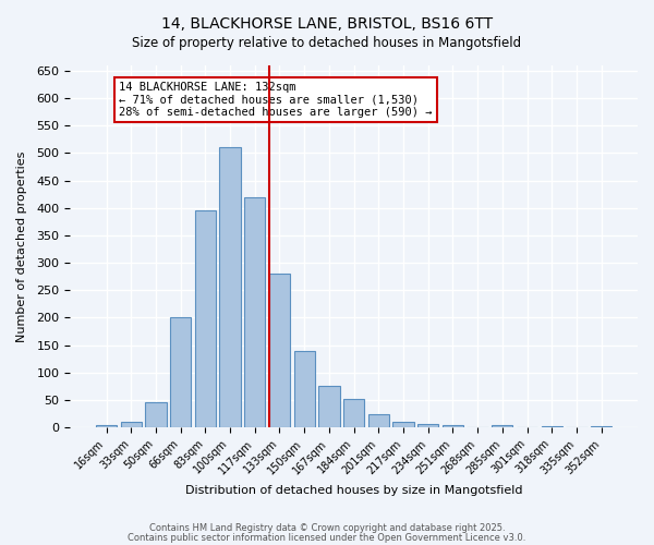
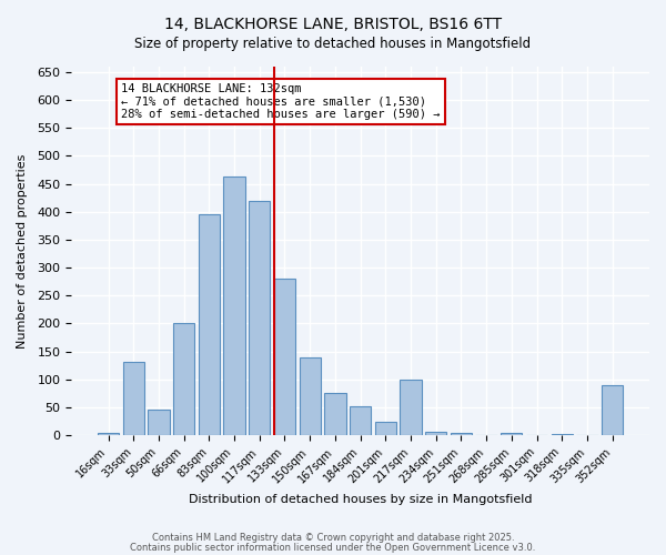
33sqm: 10 -> 132
100sqm: 510 -> 464
217sqm: 10 -> 100
352sqm: 2 -> 90
